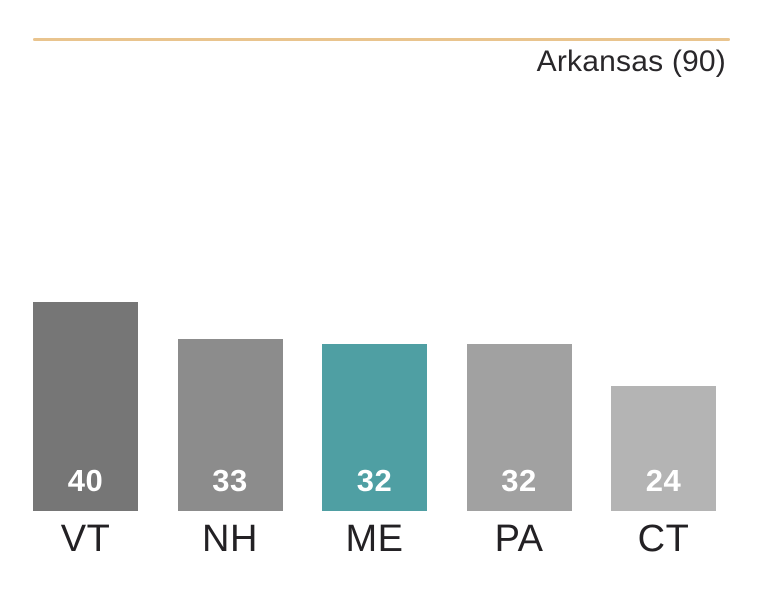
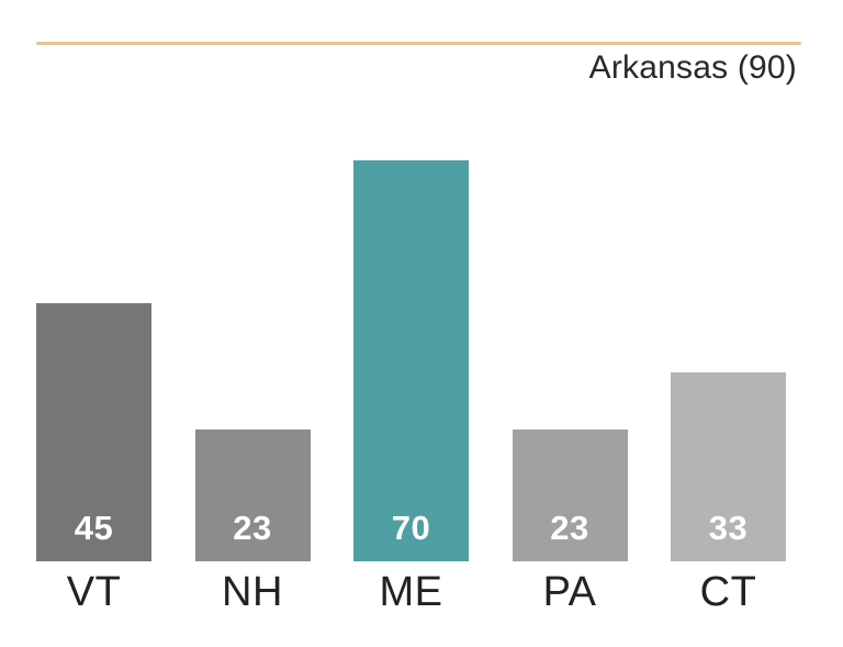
VT: 40 -> 45
NH: 33 -> 23
ME: 32 -> 70
PA: 32 -> 23
CT: 24 -> 33
